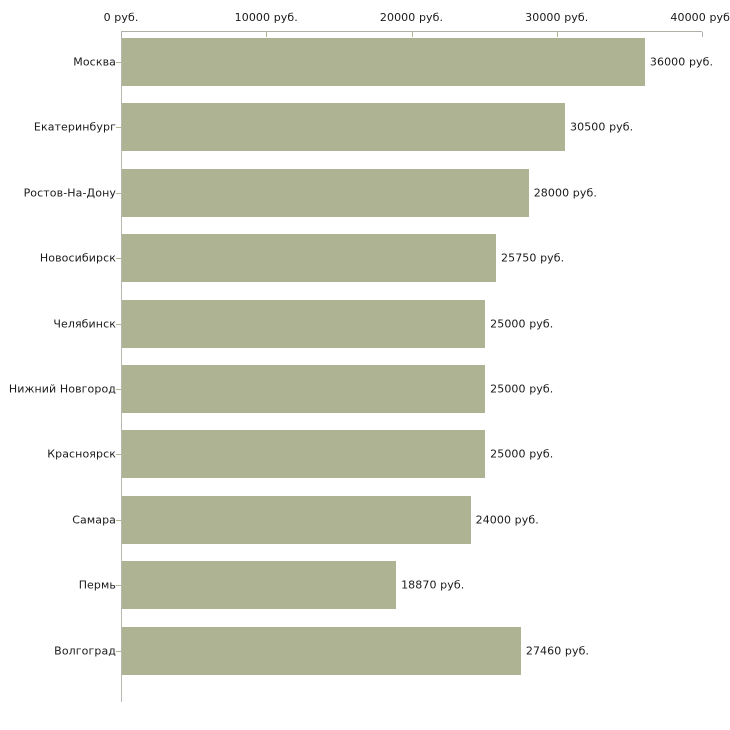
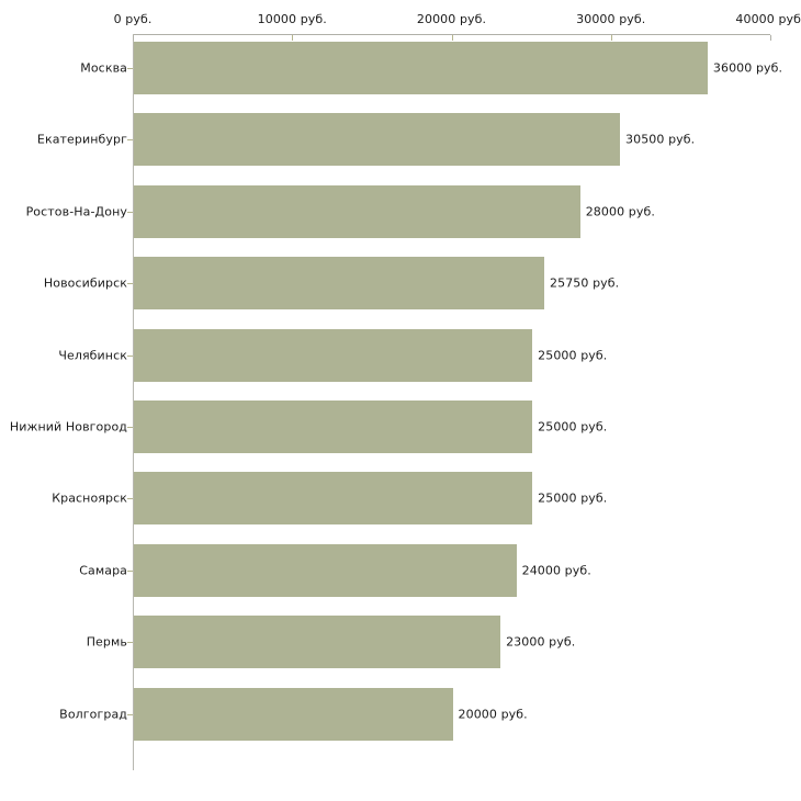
Пермь: 18870 -> 23000
Волгоград: 27460 -> 20000
